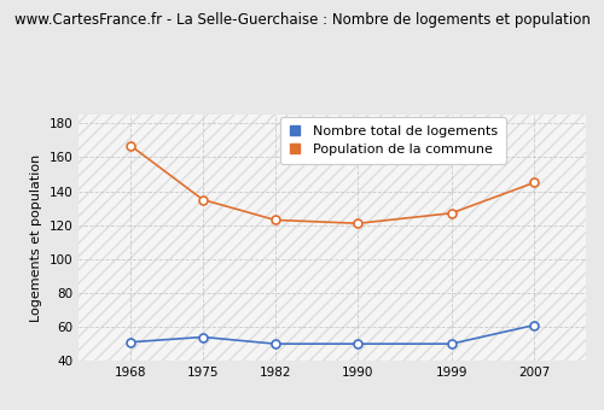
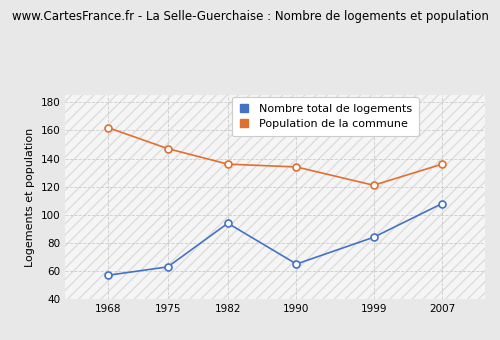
Nombre total de logements/1968: 51 -> 57
Population de la commune/1968: 167 -> 162
Nombre total de logements/1975: 54 -> 63
Population de la commune/1975: 135 -> 147
Nombre total de logements/1982: 50 -> 94
Population de la commune/1982: 123 -> 136
Nombre total de logements/1990: 50 -> 65
Population de la commune/1990: 121 -> 134
Nombre total de logements/1999: 50 -> 84
Population de la commune/1999: 127 -> 121
Nombre total de logements/2007: 61 -> 108
Population de la commune/2007: 145 -> 136
